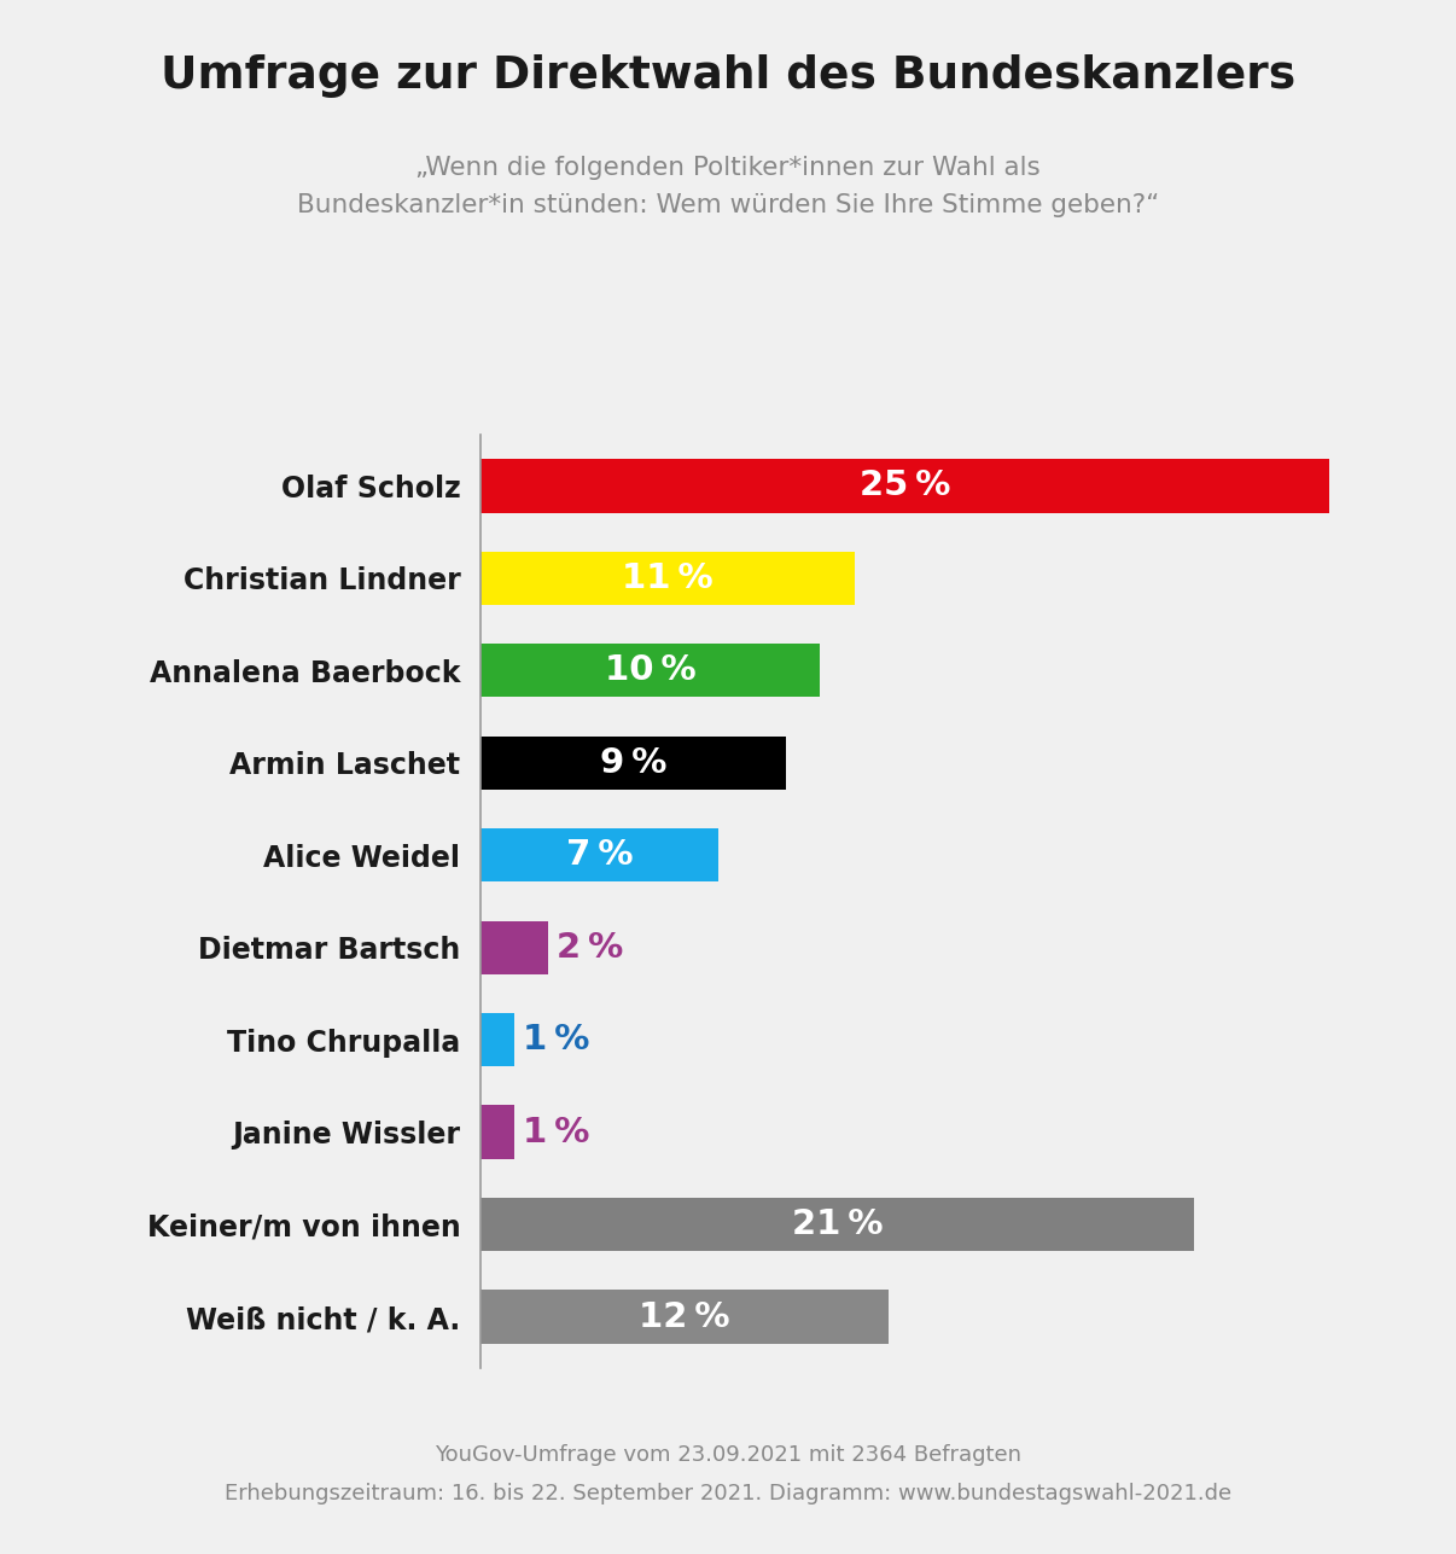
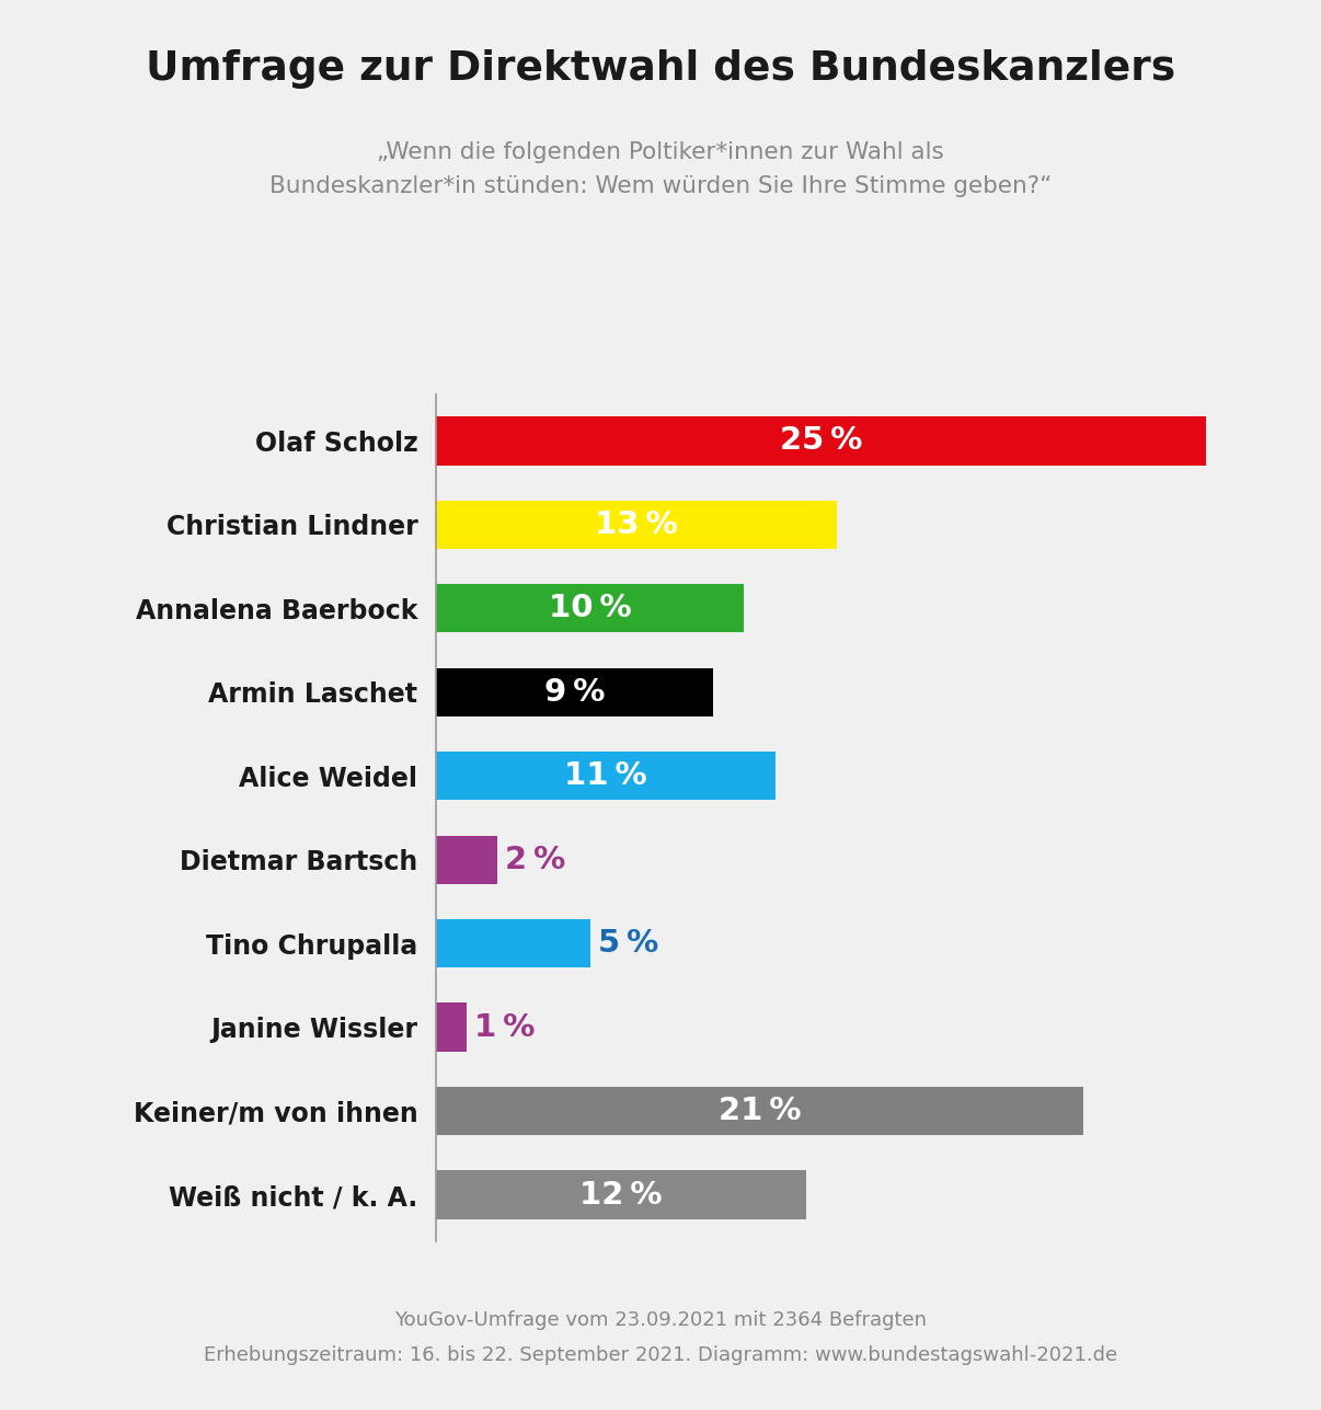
Christian Lindner: 11 -> 13
Alice Weidel: 7 -> 11
Tino Chrupalla: 1 -> 5
